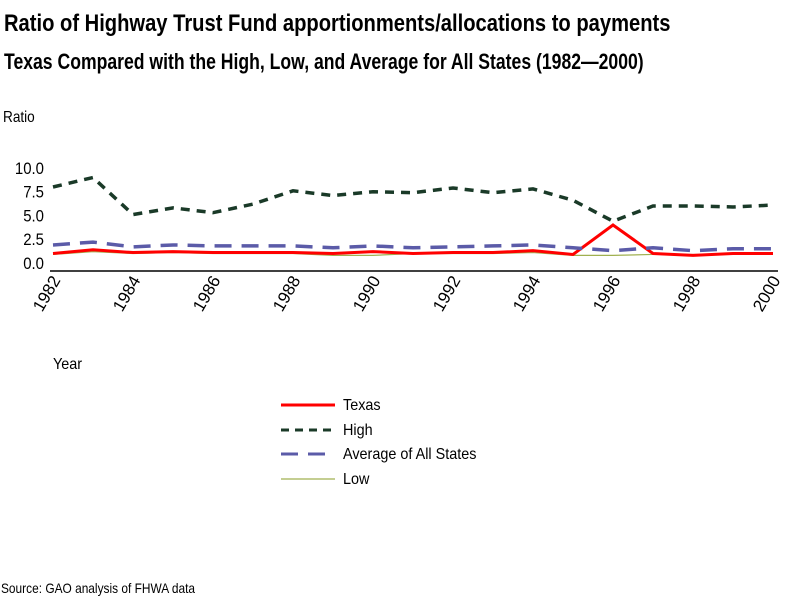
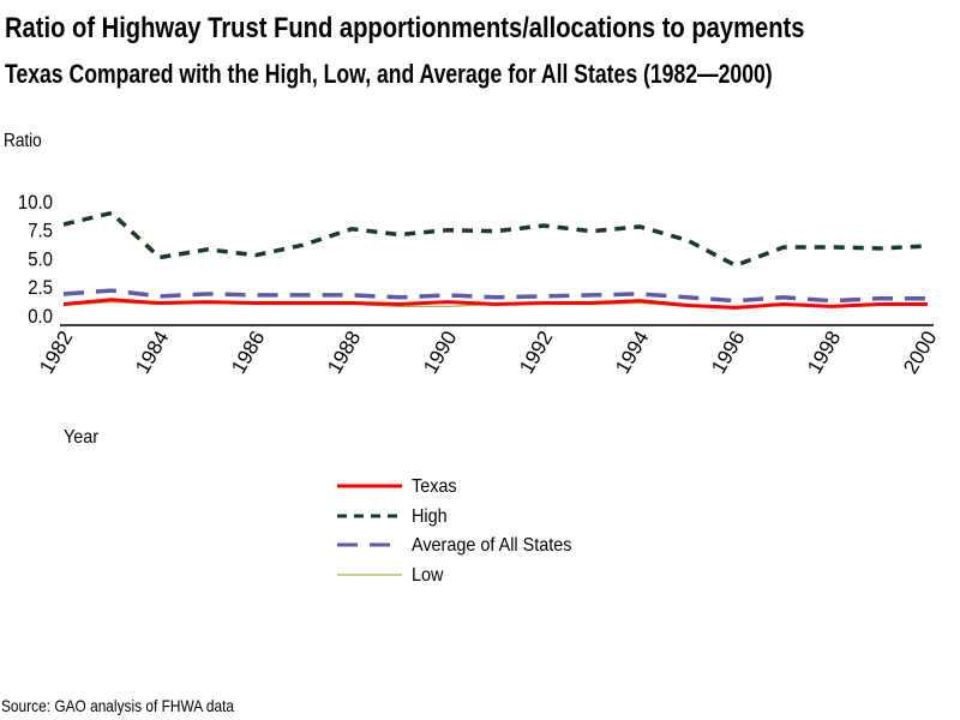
Texas/1996: 4 -> 1
